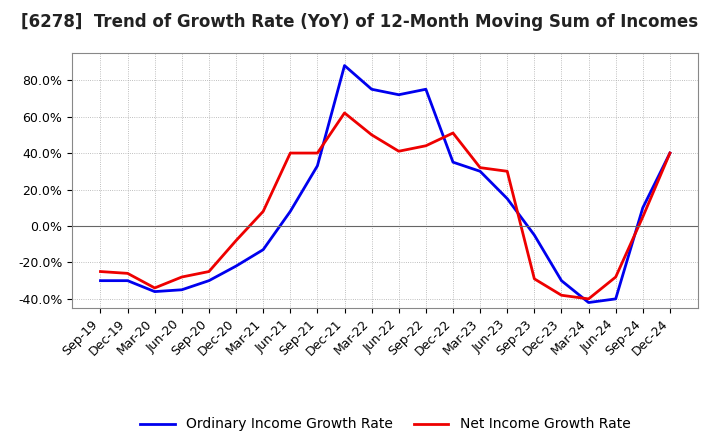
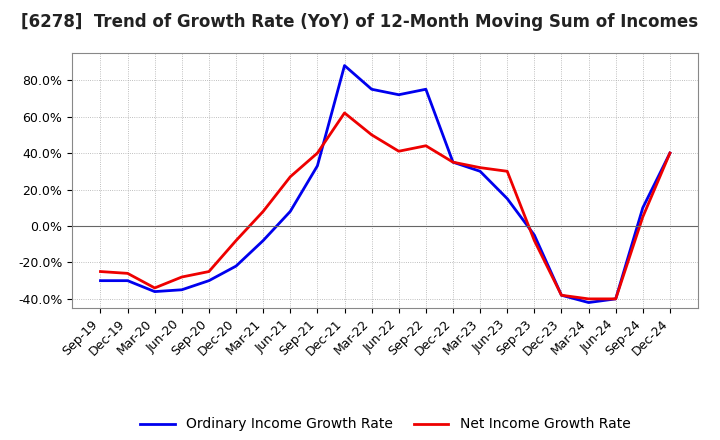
Ordinary Income Growth Rate/Mar-21: -13% -> -8%
Net Income Growth Rate/Jun-21: 40% -> 27%
Net Income Growth Rate/Dec-22: 51% -> 35%
Net Income Growth Rate/Sep-23: -29% -> -8%
Ordinary Income Growth Rate/Dec-23: -30% -> -38%
Net Income Growth Rate/Jun-24: -28% -> -40%
